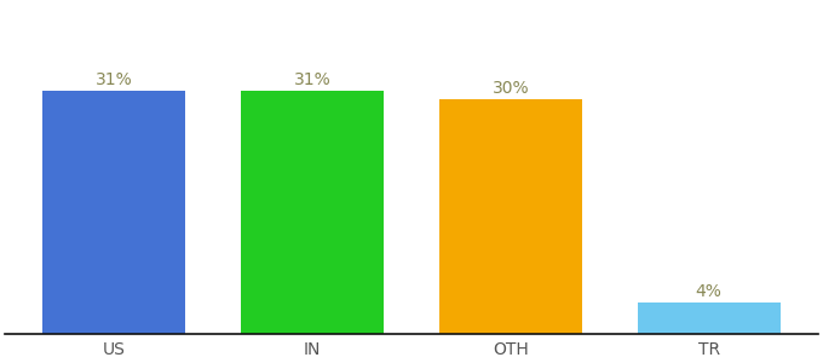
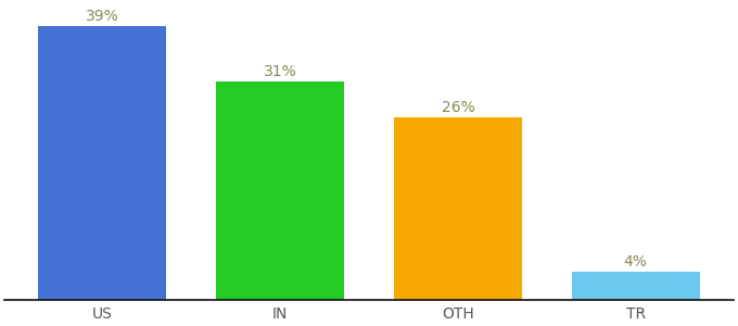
US: 31% -> 39%
OTH: 30% -> 26%
